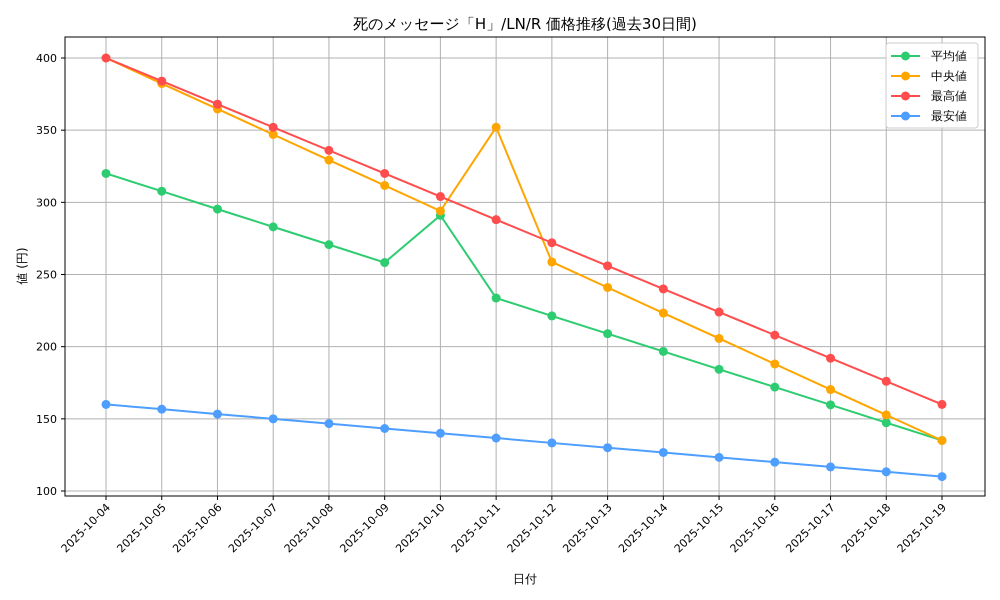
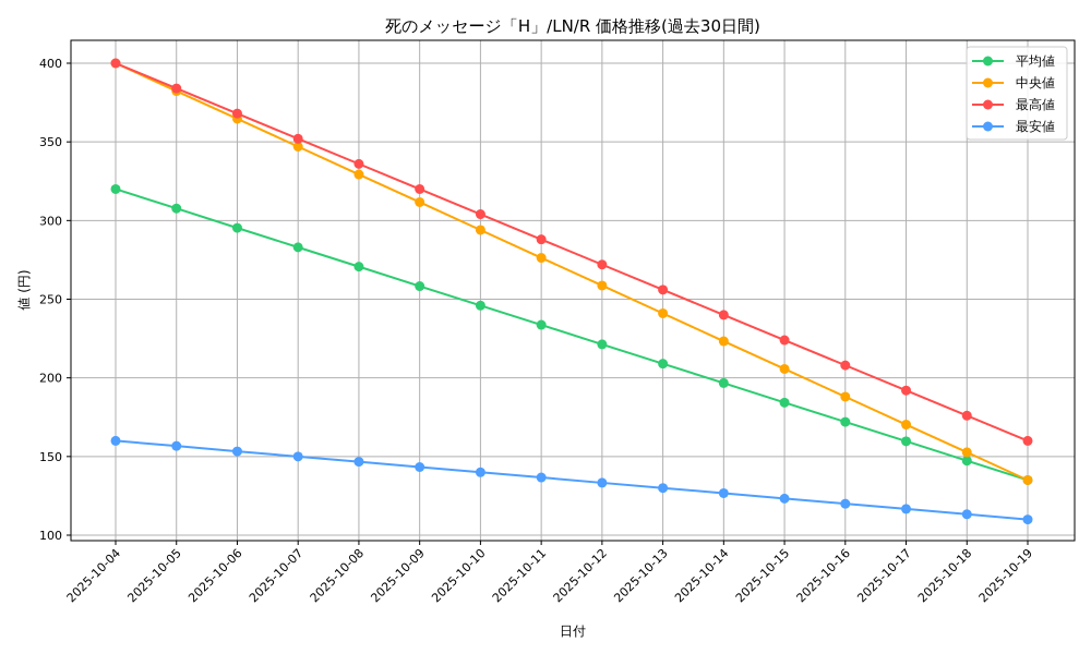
平均値/2025-10-10: 291 -> 246
中央値/2025-10-11: 352 -> 276
